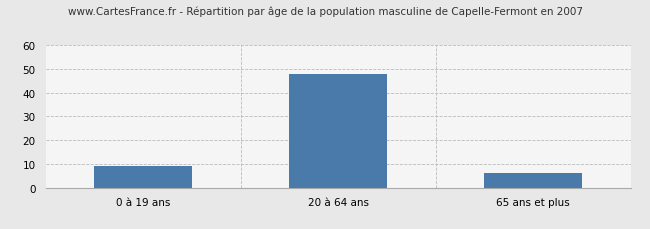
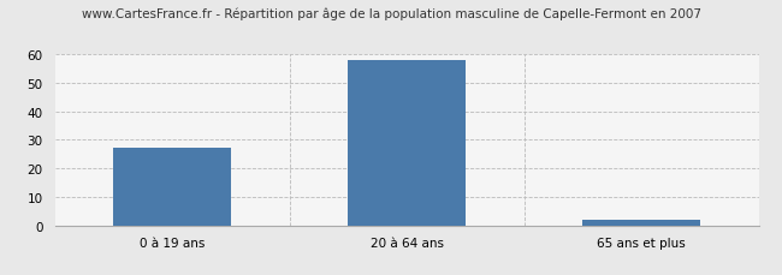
0 à 19 ans: 9 -> 27
20 à 64 ans: 48 -> 58
65 ans et plus: 6 -> 2
